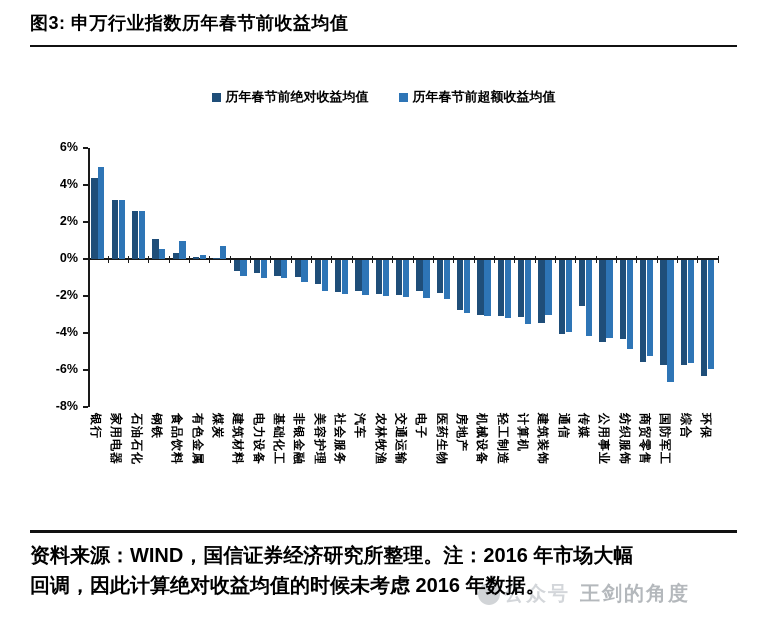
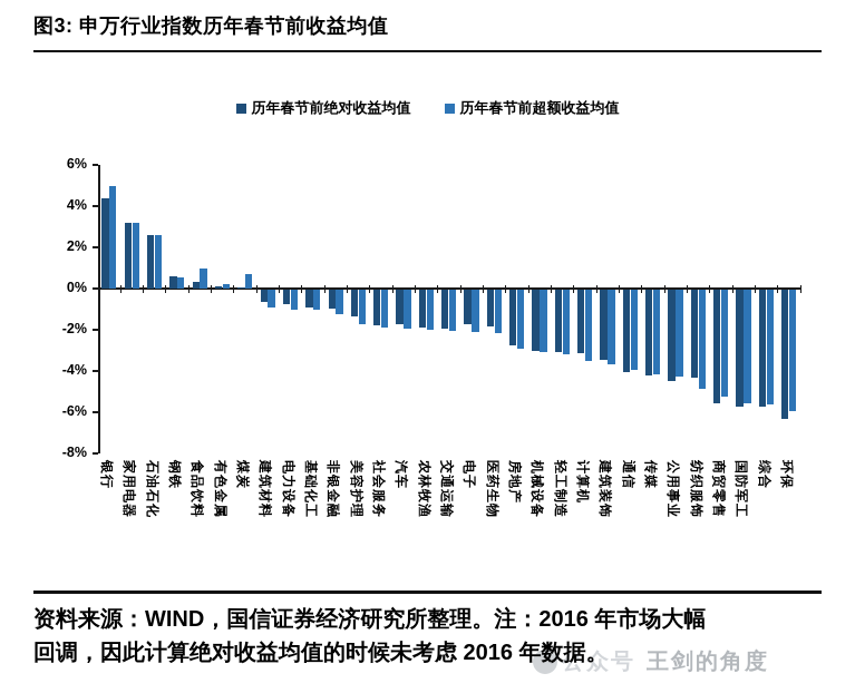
历年春节前绝对收益均值/钢铁: 1.1% -> 0.6%
历年春节前超额收益均值/建筑装饰: -3.0% -> -3.6%
历年春节前绝对收益均值/传媒: -2.5% -> -4.2%
历年春节前超额收益均值/国防军工: -6.6% -> -5.5%
